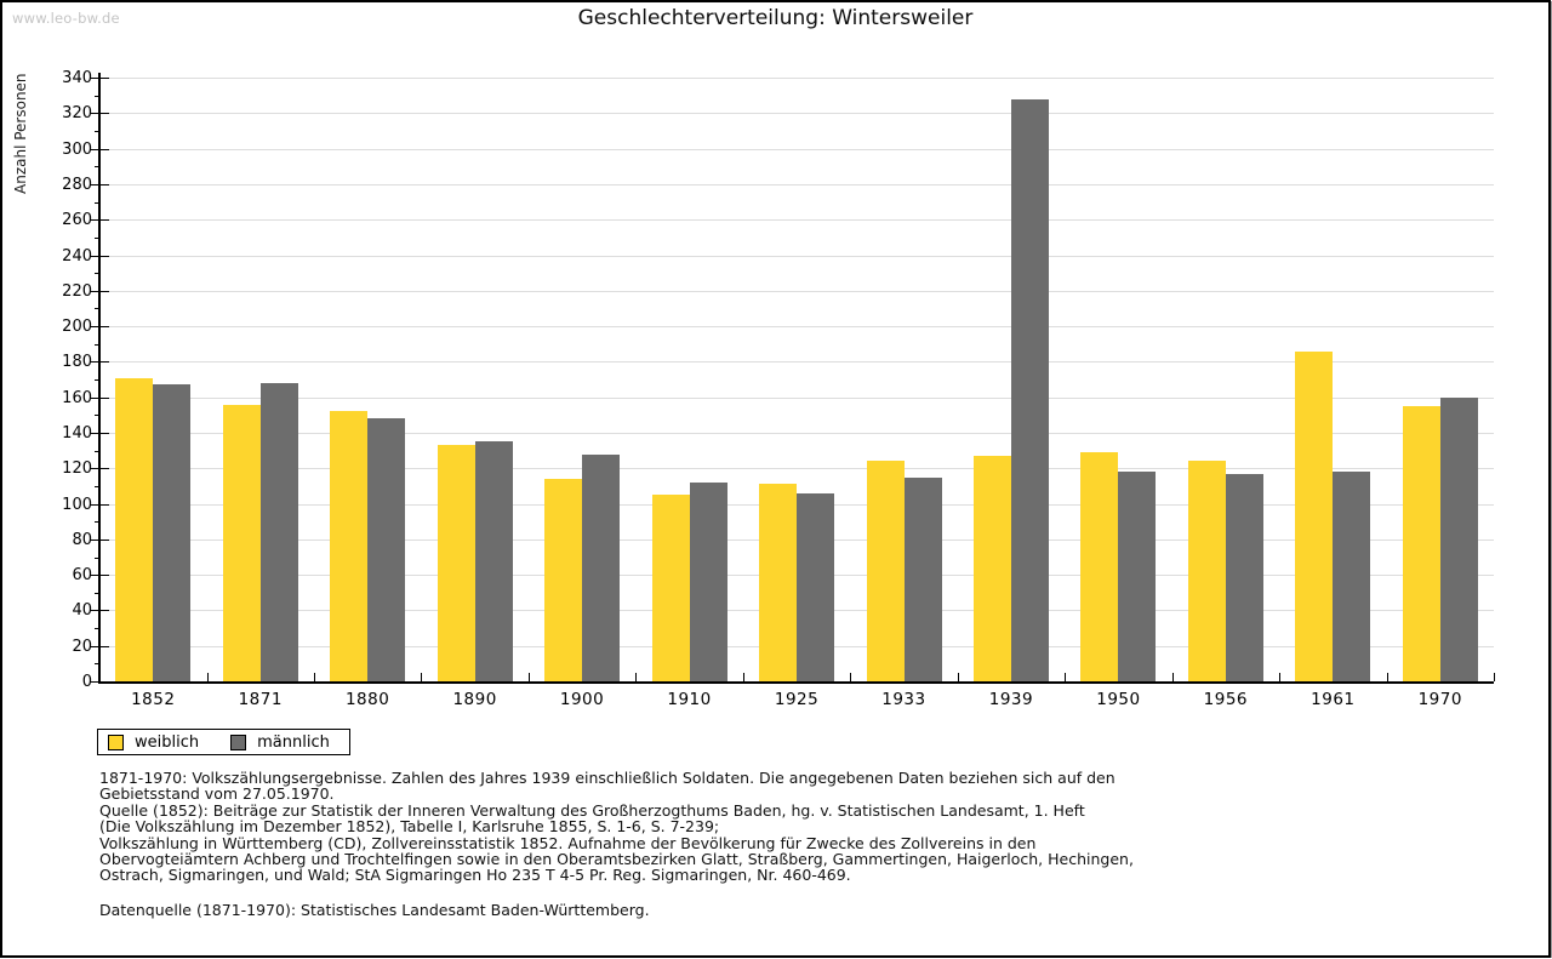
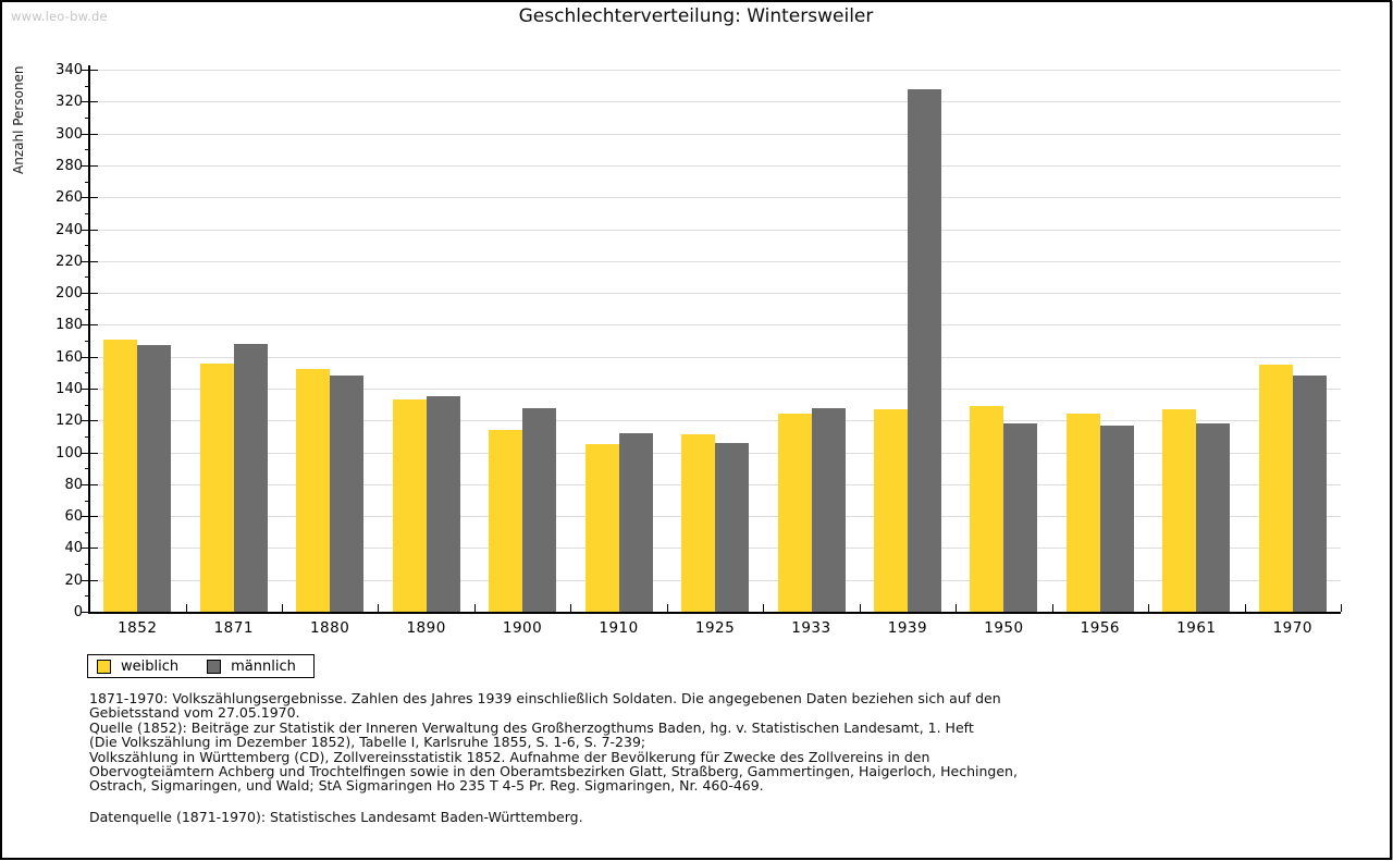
männlich/1933: 115 -> 128
weiblich/1961: 186 -> 127
männlich/1970: 160 -> 148
